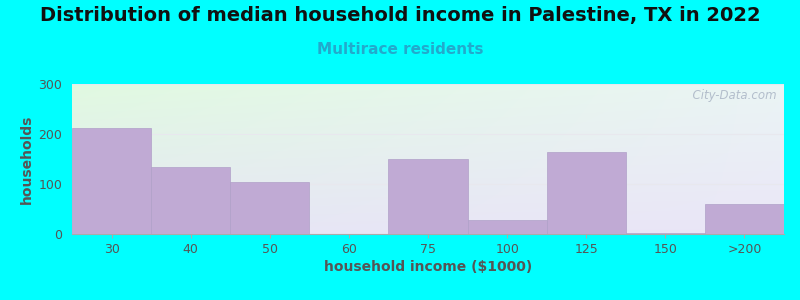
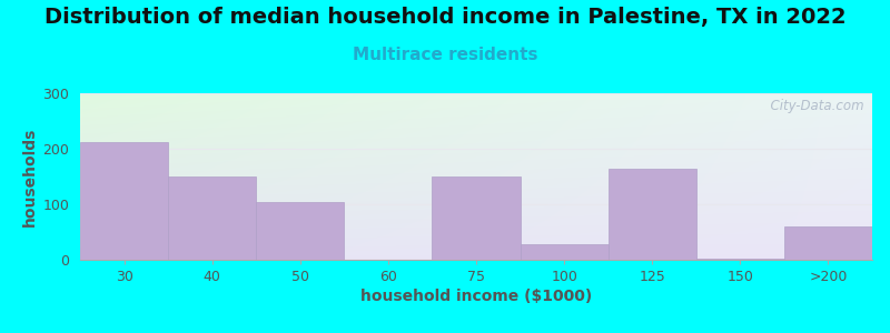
40: 135 -> 150
